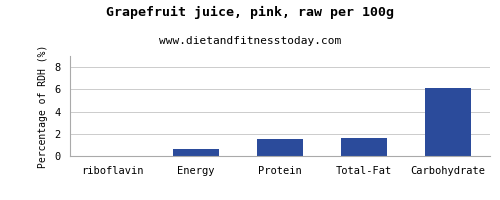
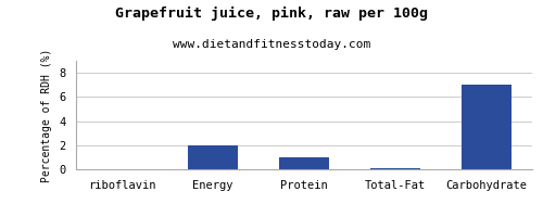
Energy: 0.6 -> 2.0
Protein: 1.5 -> 1.0
Total-Fat: 1.6 -> 0.1
Carbohydrate: 6.1 -> 7.0
